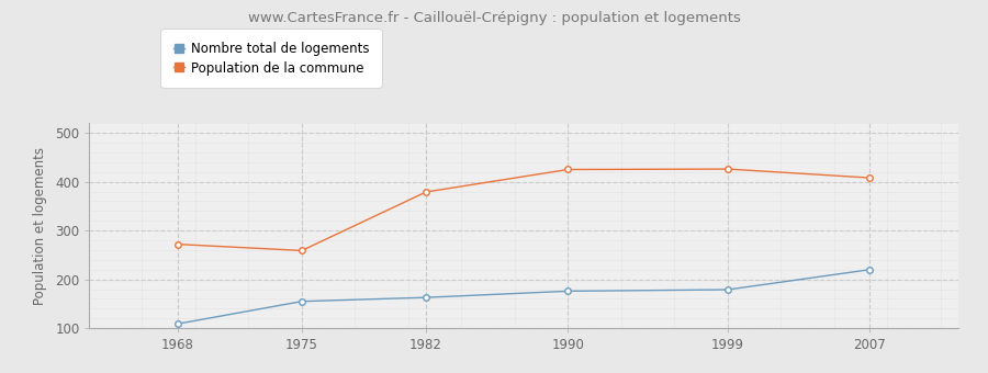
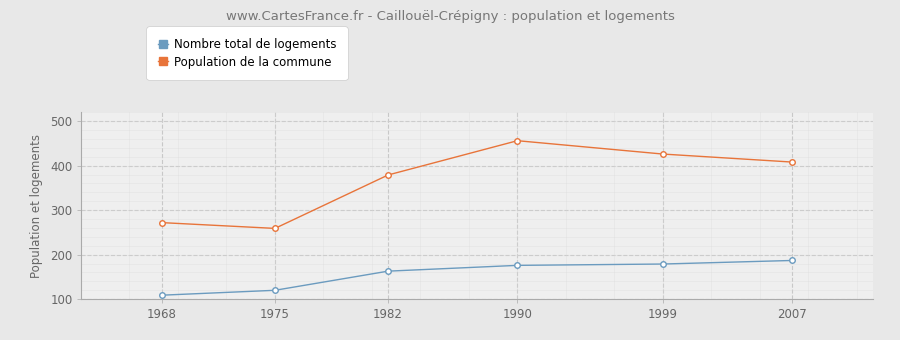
Nombre total de logements/1975: 155 -> 120
Population de la commune/1990: 425 -> 456
Nombre total de logements/2007: 220 -> 187
